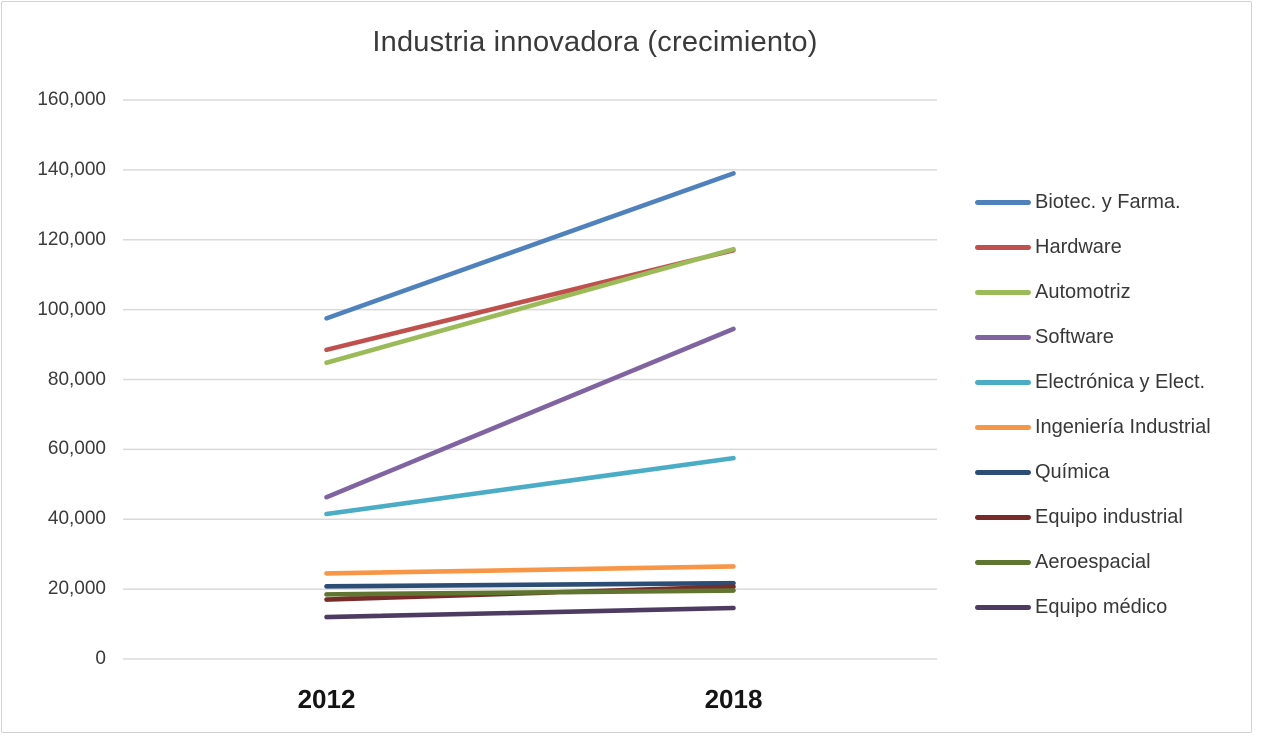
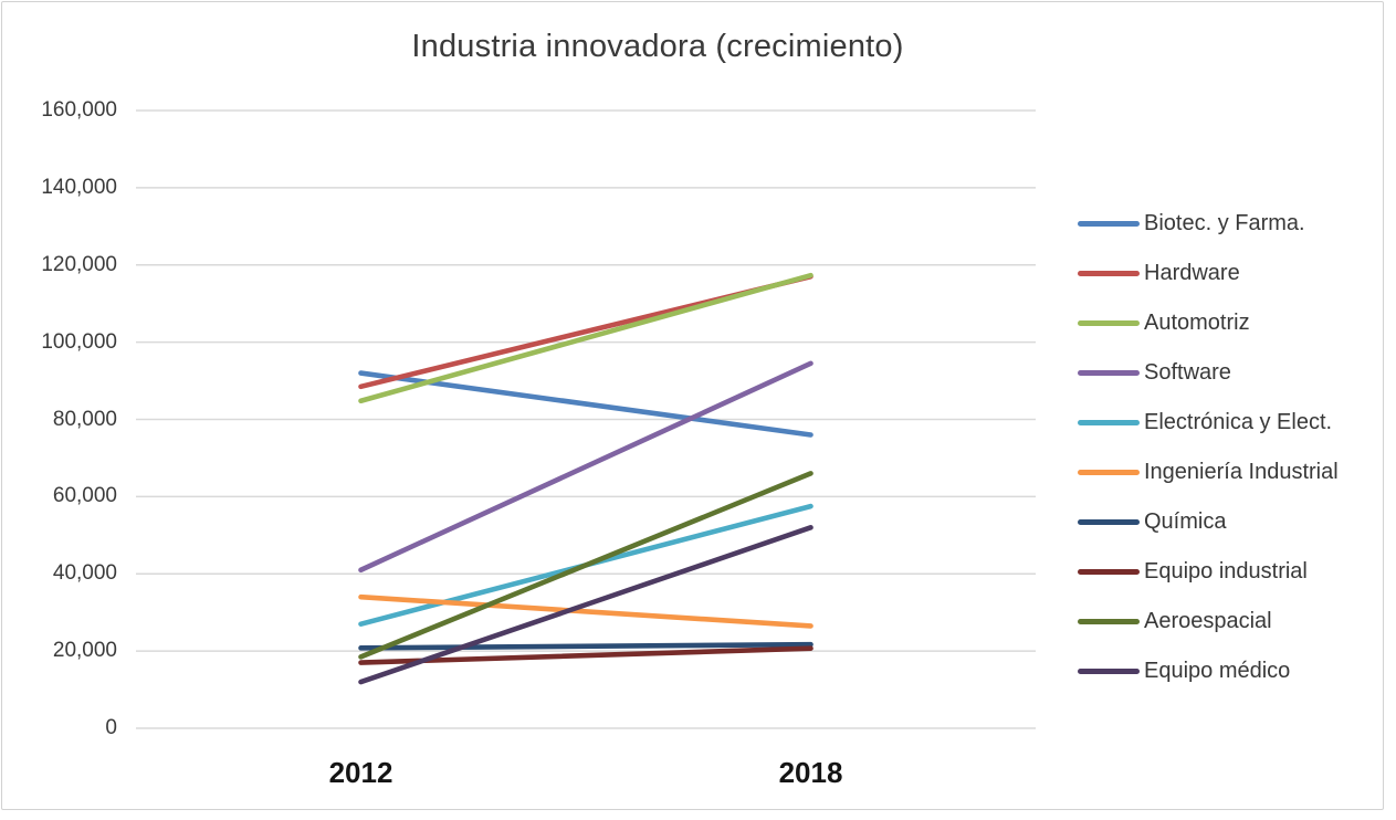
Biotec. y Farma./2012: 98000 -> 92000
Software/2012: 46000 -> 41000
Electrónica y Elect./2012: 42000 -> 27000
Ingeniería Industrial/2012: 24000 -> 34000
Biotec. y Farma./2018: 139000 -> 76000
Aeroespacial/2018: 20000 -> 66000
Equipo médico/2018: 15000 -> 52000
